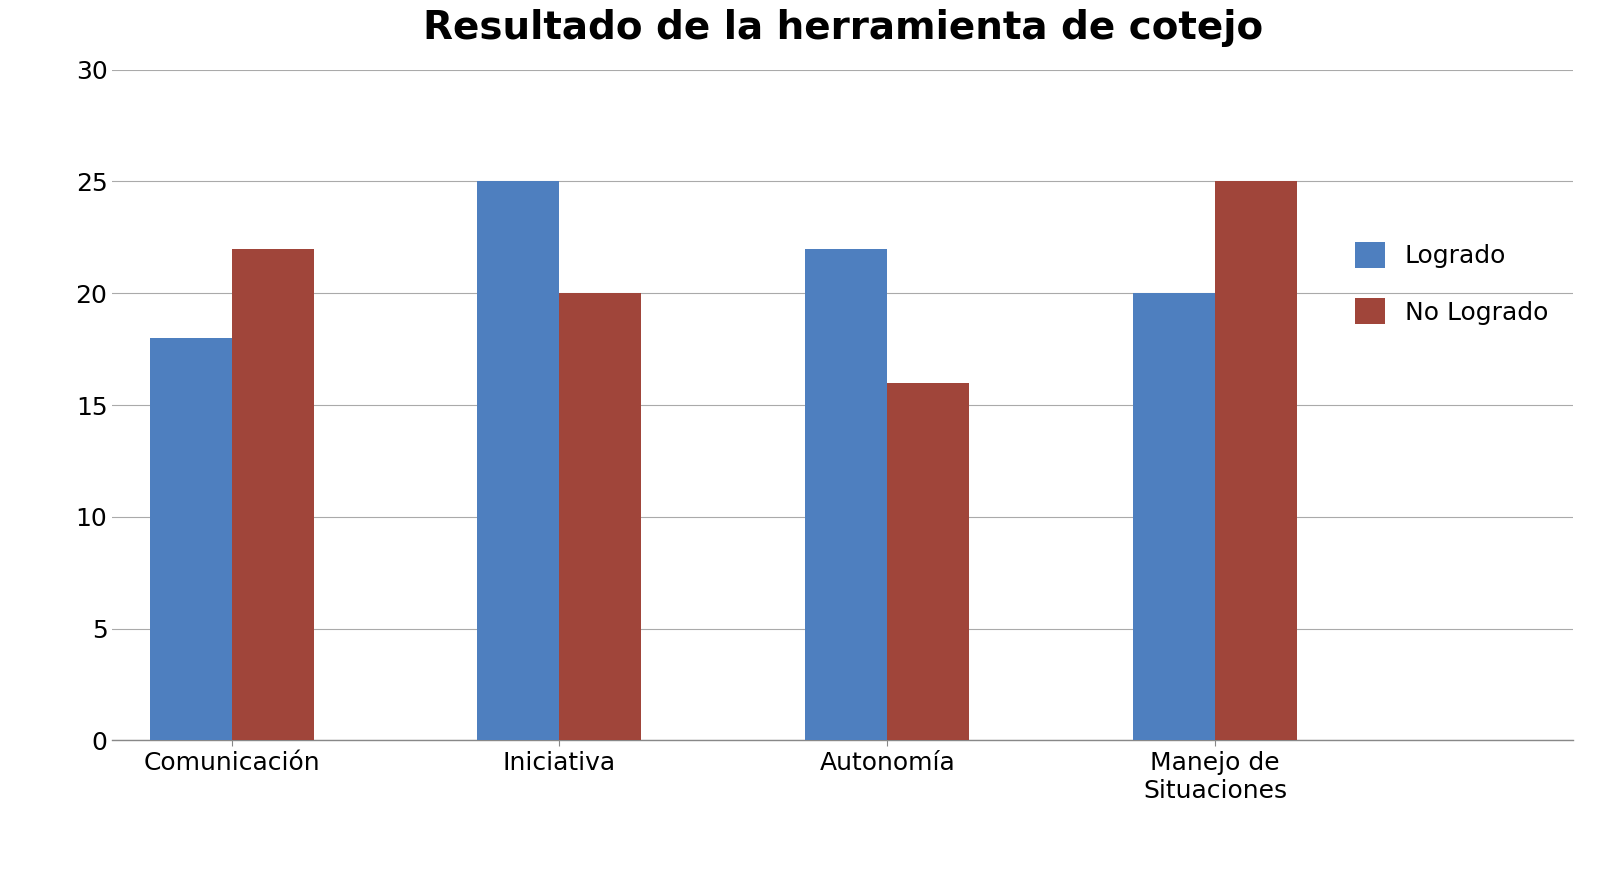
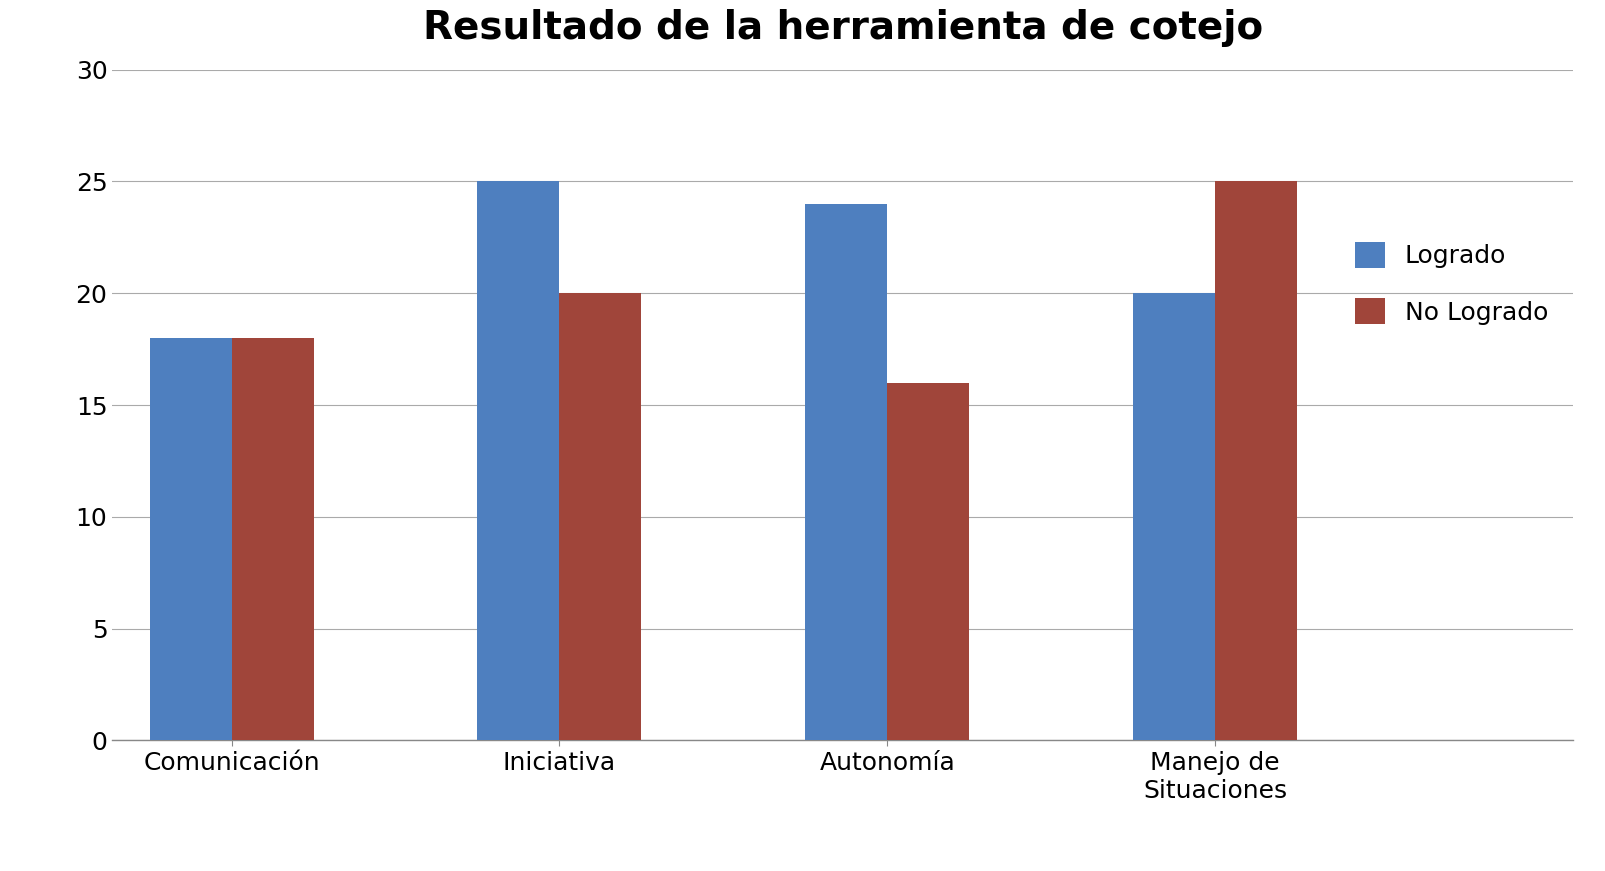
No Logrado/Comunicación: 22 -> 18
Logrado/Autonomía: 22 -> 24
